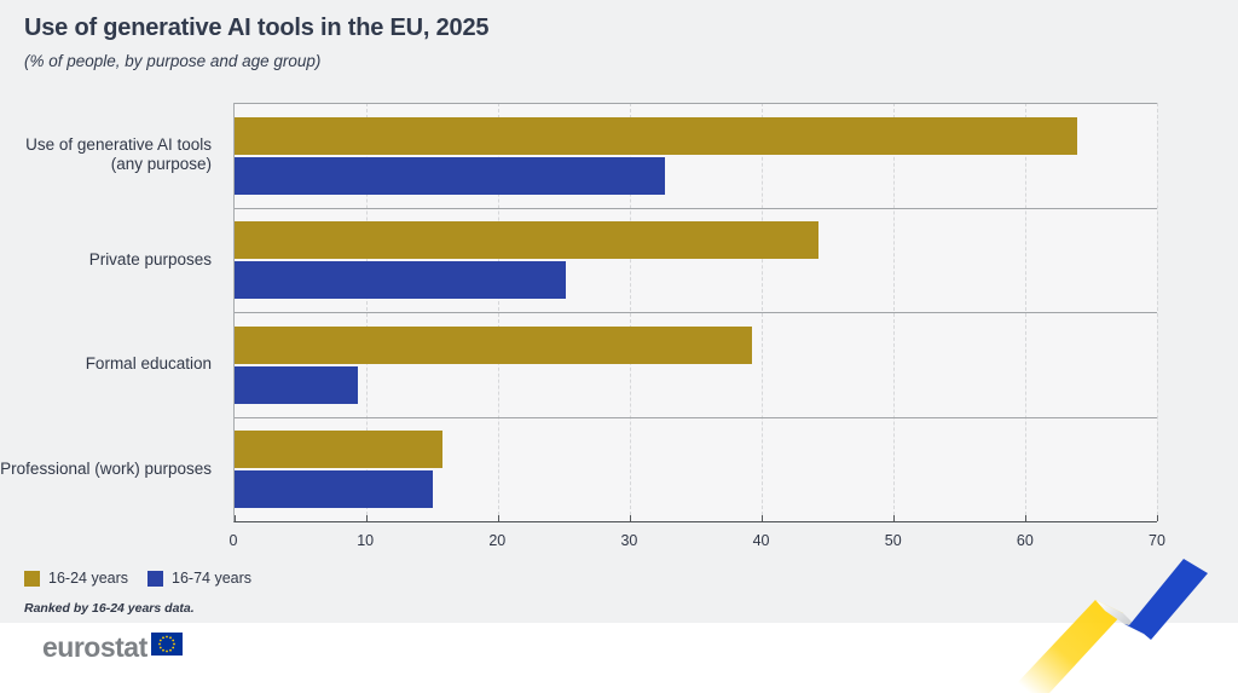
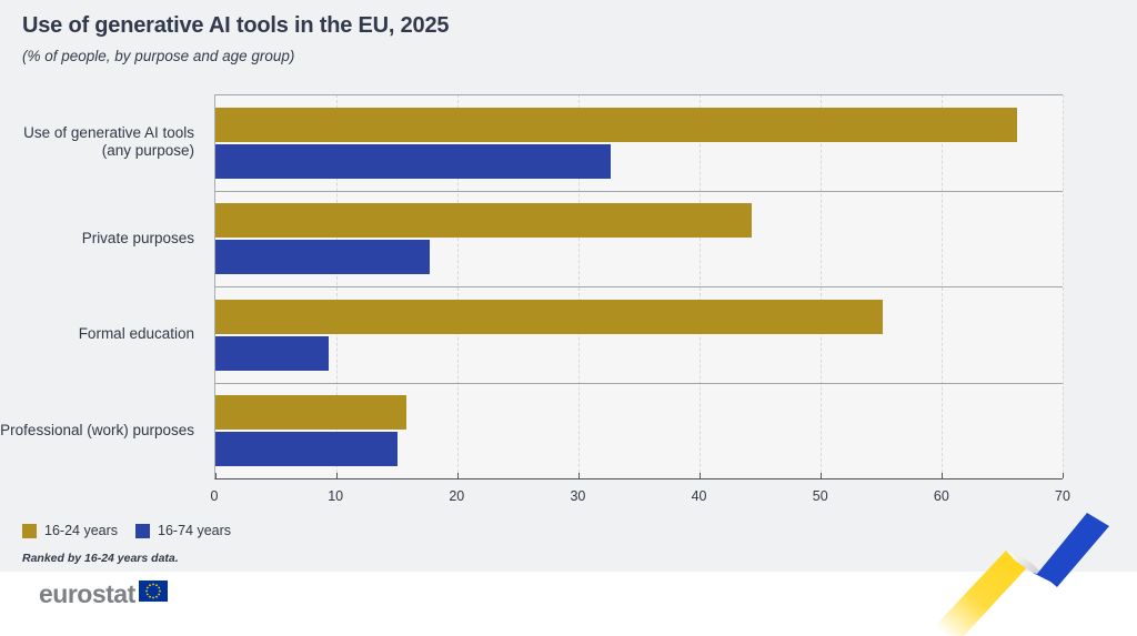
16-24 years/Use of generative AI tools (any purpose): 63.9 -> 66.2
16-74 years/Private purposes: 25.1 -> 17.7
16-24 years/Formal education: 39.3 -> 55.1
